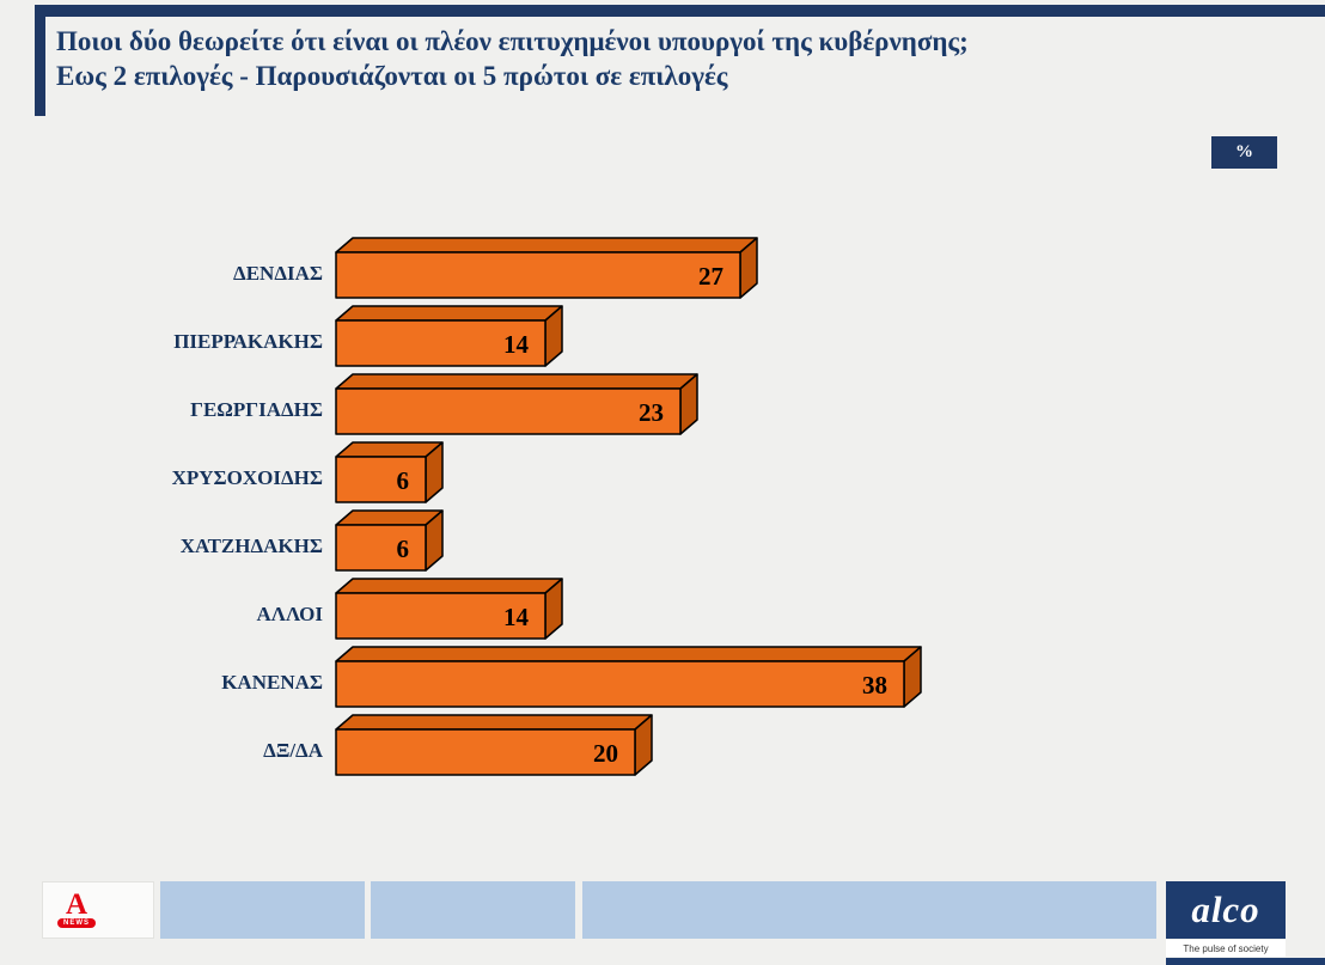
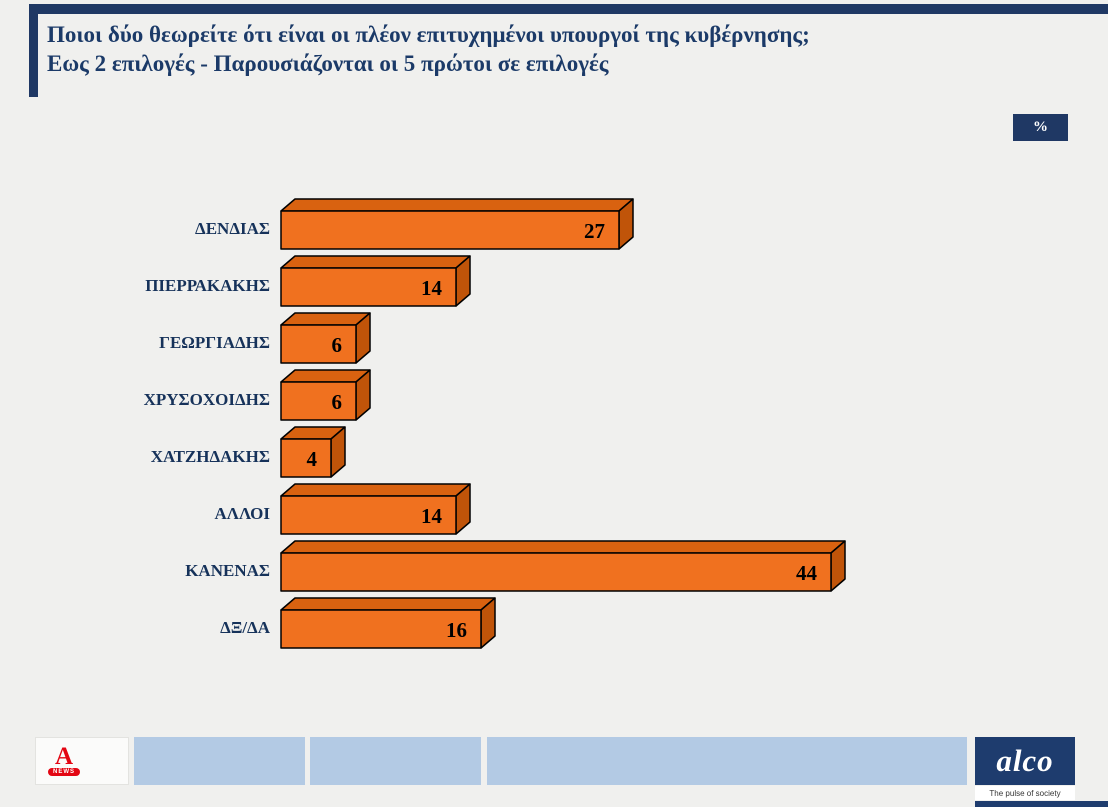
ΓΕΩΡΓΙΑΔΗΣ: 23 -> 6
ΧΑΤΖΗΔΑΚΗΣ: 6 -> 4
ΚΑΝΕΝΑΣ: 38 -> 44
ΔΞ/ΔΑ: 20 -> 16
